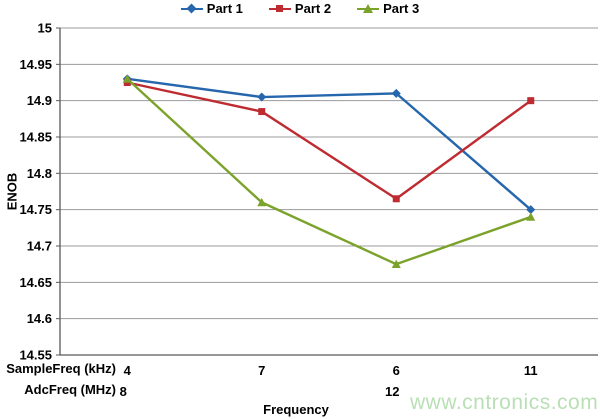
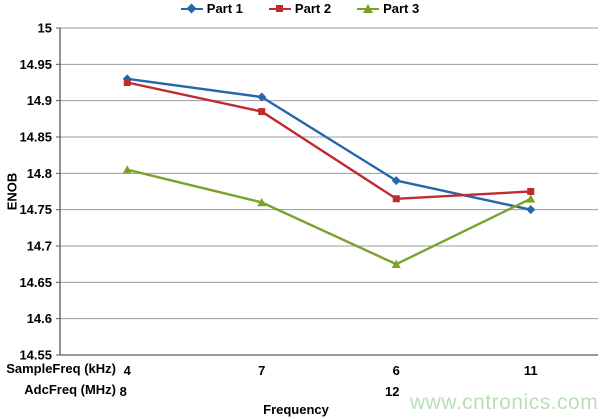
Part 3/4: 14.93 -> 14.80
Part 1/6: 14.91 -> 14.79
Part 2/11: 14.90 -> 14.78
Part 3/11: 14.74 -> 14.77
